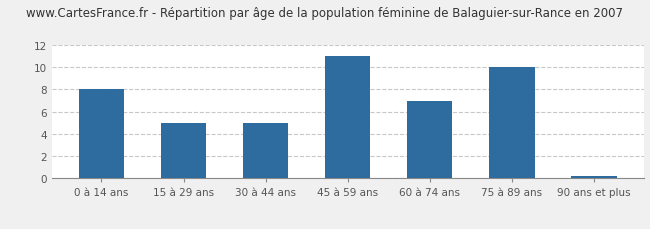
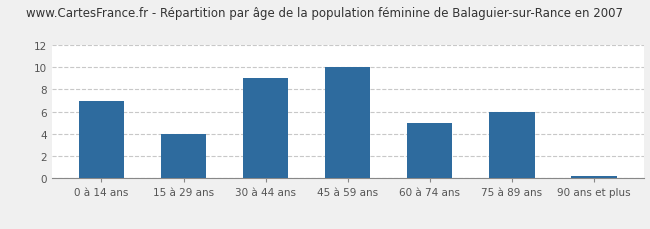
0 à 14 ans: 8.0 -> 7.0
15 à 29 ans: 5.0 -> 4.0
30 à 44 ans: 5.0 -> 9.0
45 à 59 ans: 11.0 -> 10.0
60 à 74 ans: 7.0 -> 5.0
75 à 89 ans: 10.0 -> 6.0
